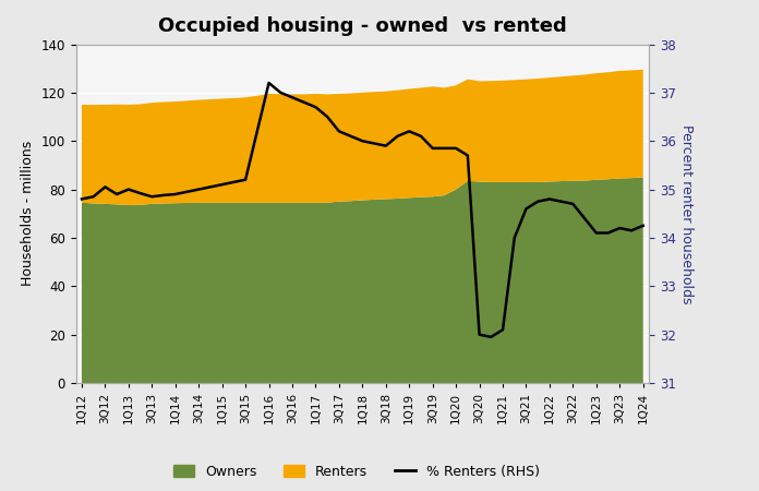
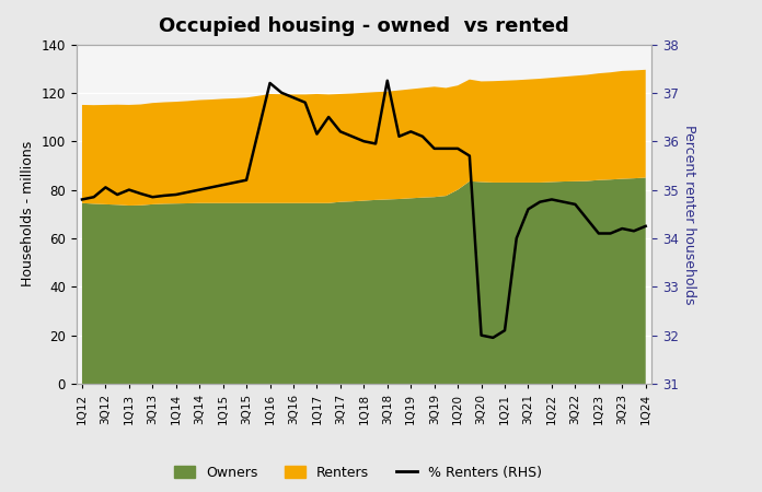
% Renters (RHS)/1Q17: 36.70 -> 36.15
% Renters (RHS)/3Q18: 35.90 -> 37.25
